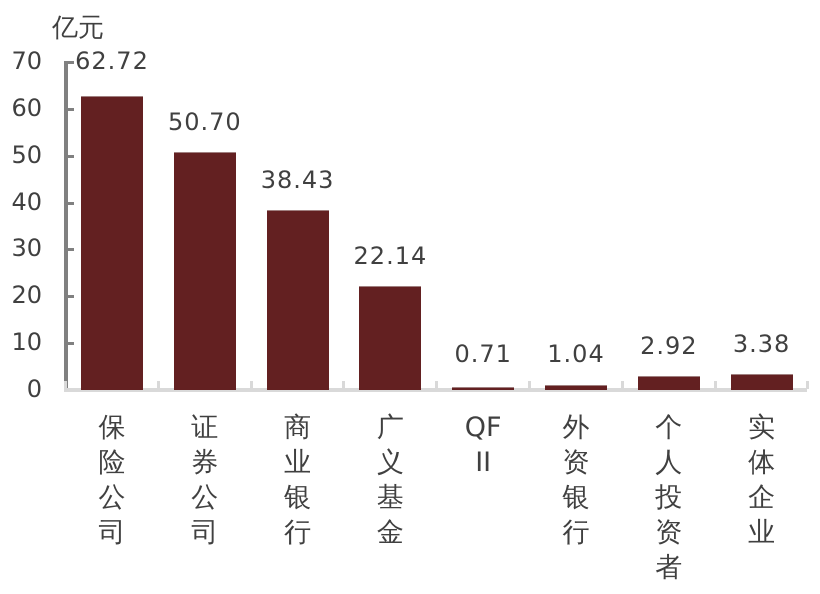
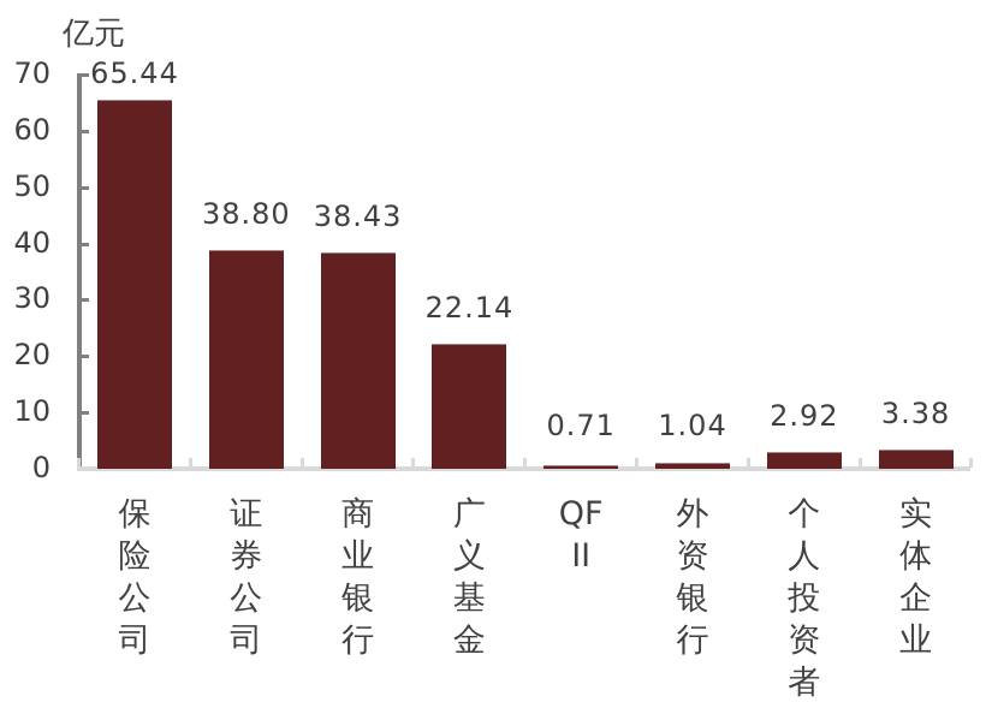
保险公司: 62.72 -> 65.44
证券公司: 50.70 -> 38.80
